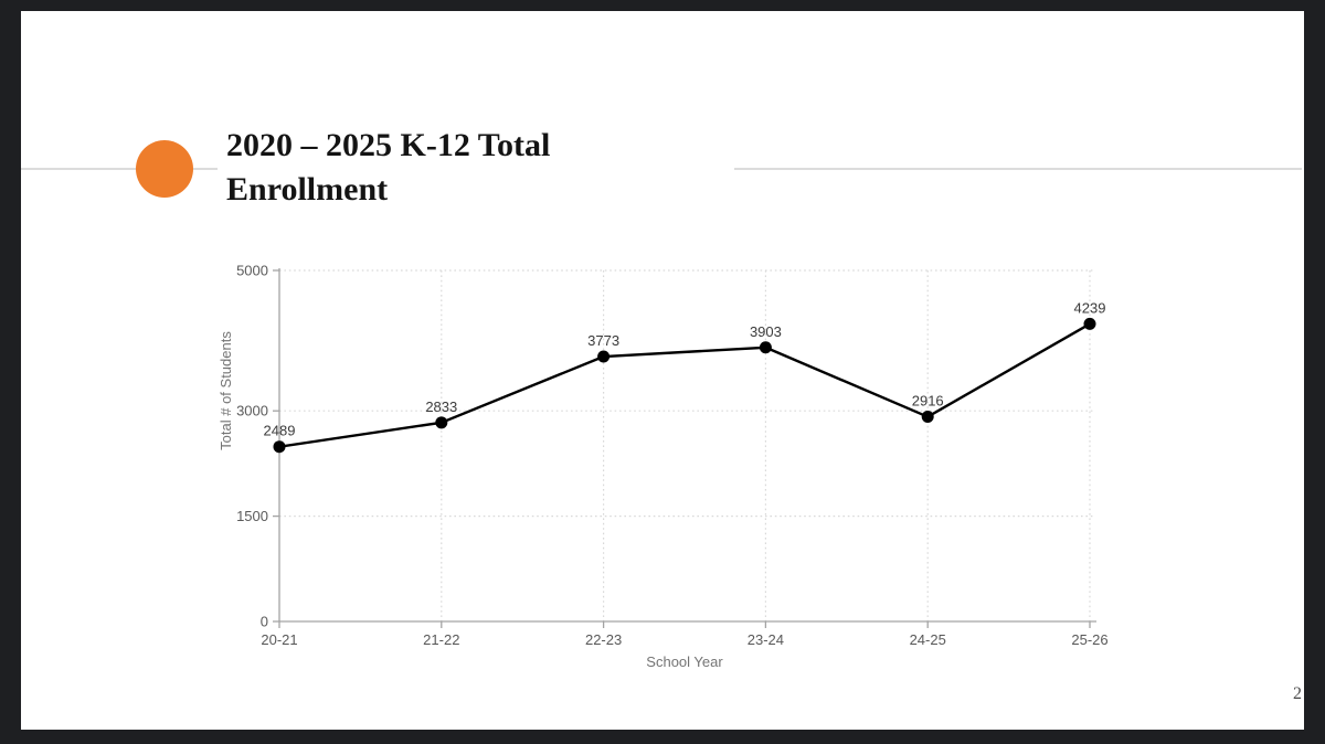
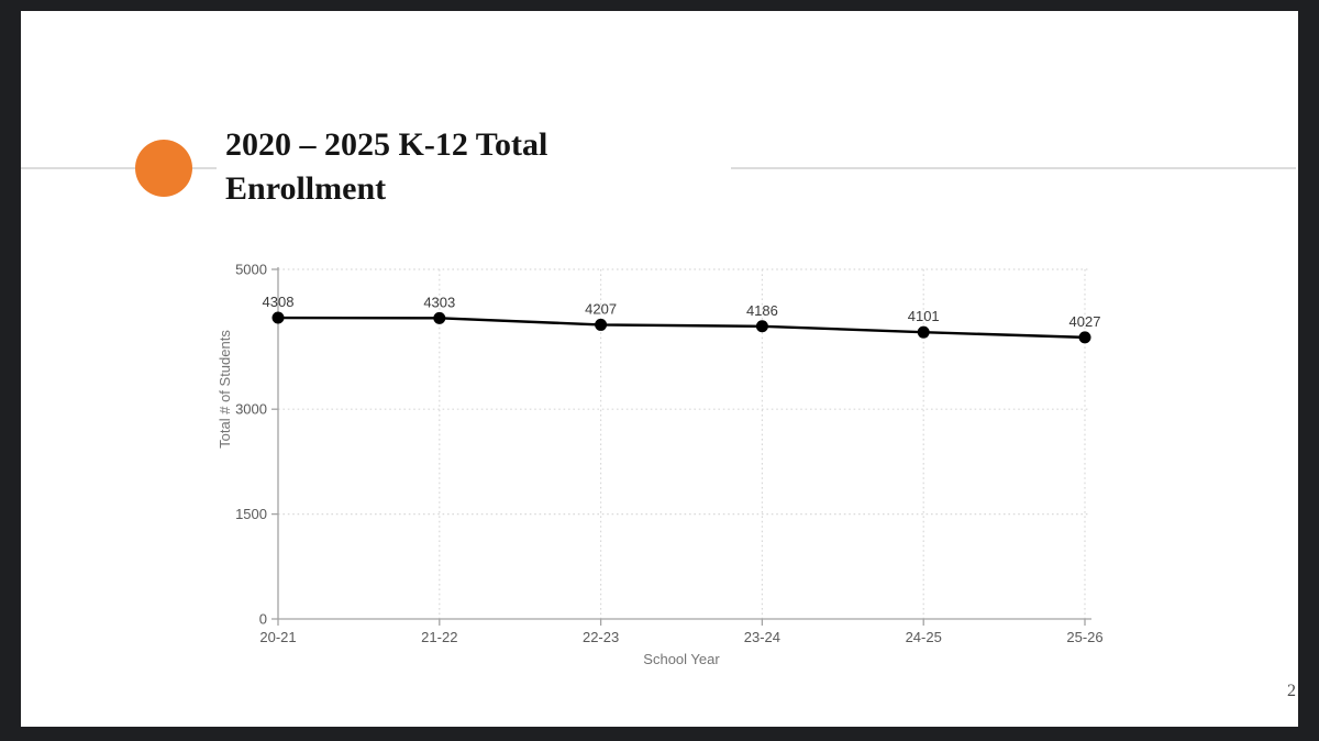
20-21: 2489 -> 4308
21-22: 2833 -> 4303
22-23: 3773 -> 4207
23-24: 3903 -> 4186
24-25: 2916 -> 4101
25-26: 4239 -> 4027
